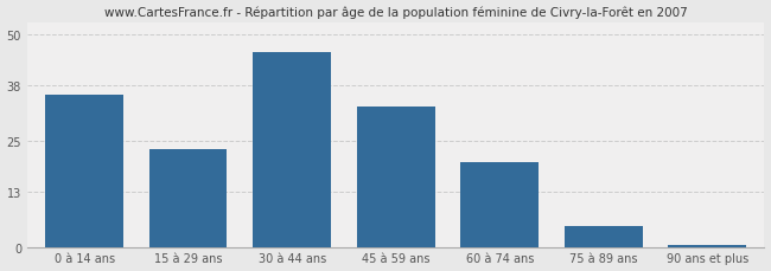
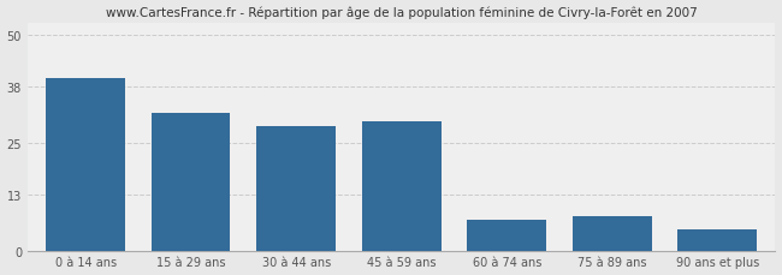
0 à 14 ans: 36.0 -> 40.0
15 à 29 ans: 23.0 -> 32.0
30 à 44 ans: 46.0 -> 29.0
45 à 59 ans: 33.0 -> 30.0
60 à 74 ans: 20.0 -> 7.0
75 à 89 ans: 5.0 -> 8.0
90 ans et plus: 0.5 -> 5.0
